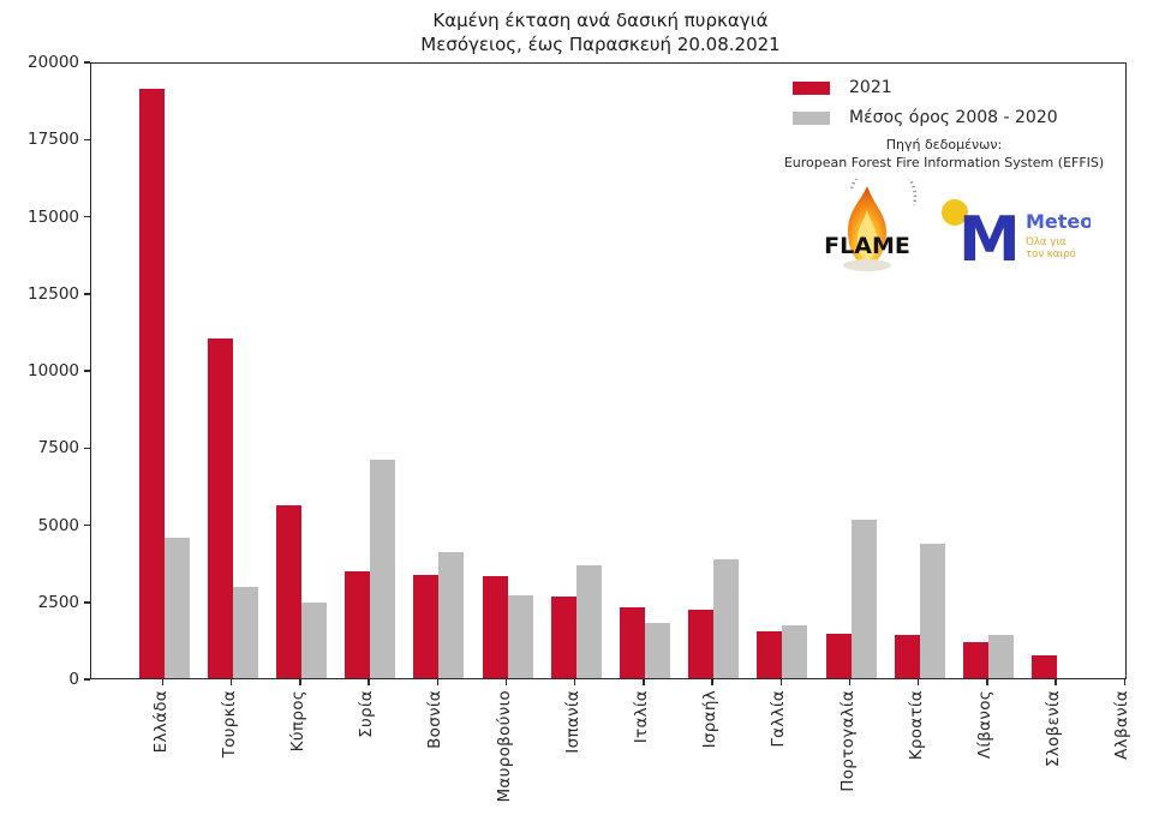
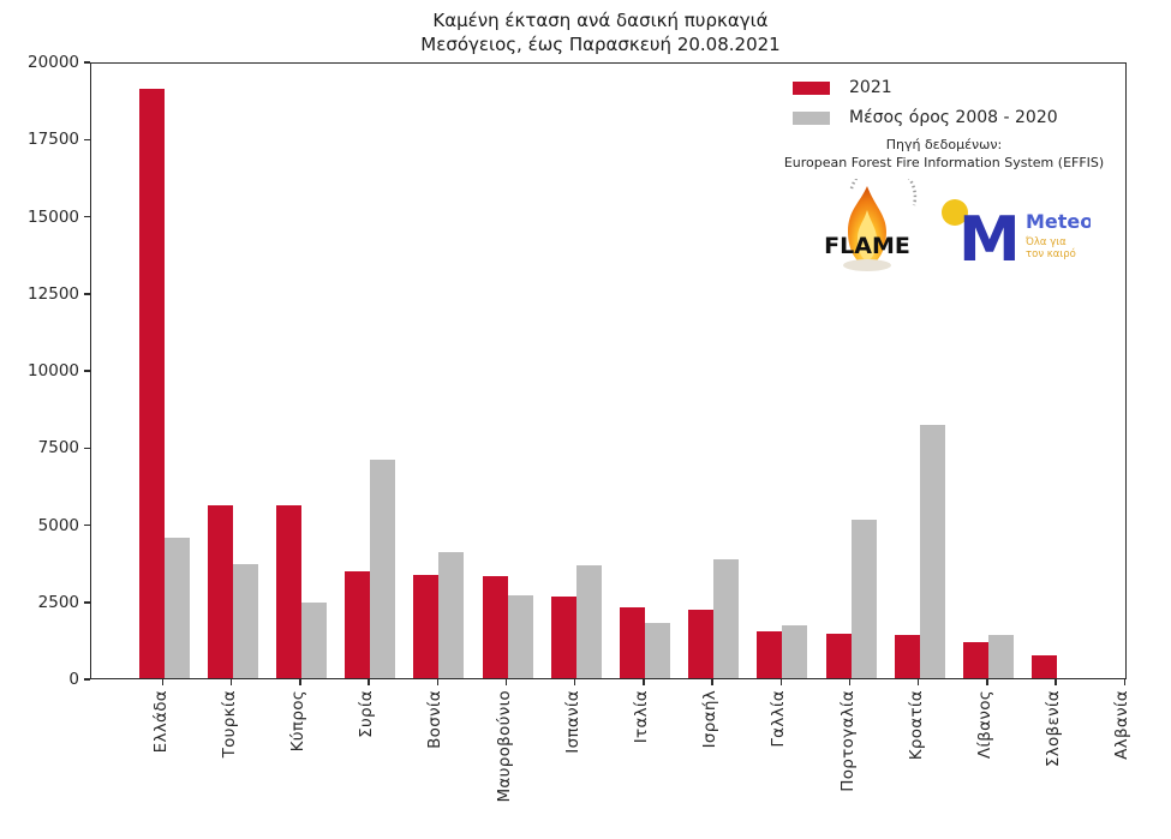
2021/Τουρκία: 11000 -> 5600
Μέσος όρος 2008 - 2020/Τουρκία: 3000 -> 3700
Μέσος όρος 2008 - 2020/Κροατία: 4400 -> 8200
